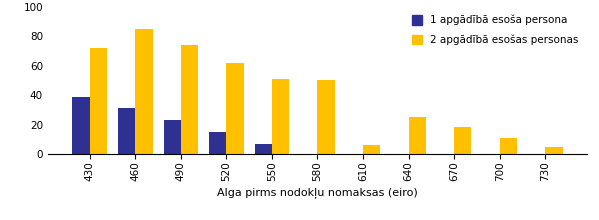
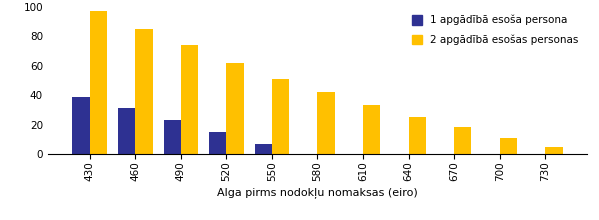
2 apgādībā esošas personas/430: 72 -> 97
2 apgādībā esošas personas/580: 50 -> 42
2 apgādībā esošas personas/610: 6 -> 33
